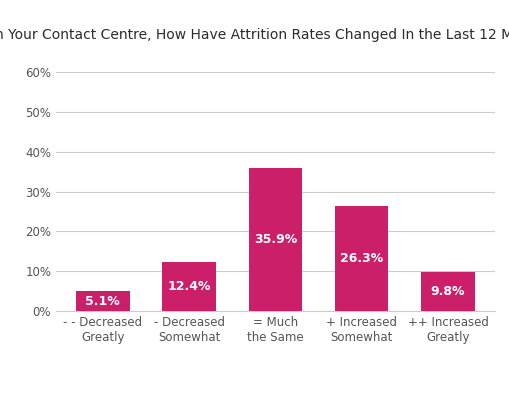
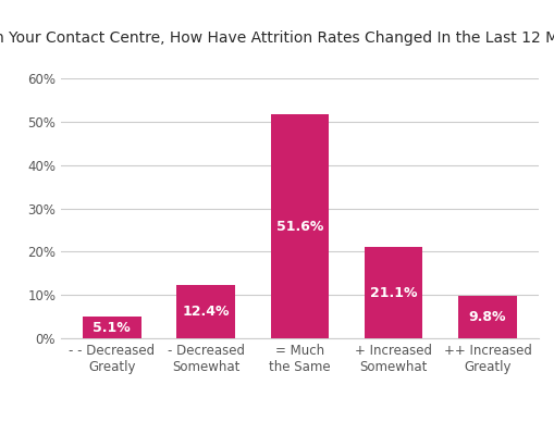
= Much the Same: 35.9% -> 51.6%
+ Increased Somewhat: 26.3% -> 21.1%
